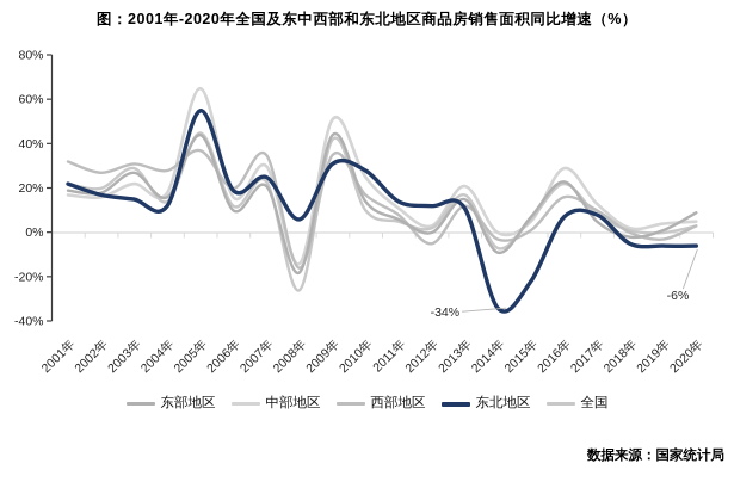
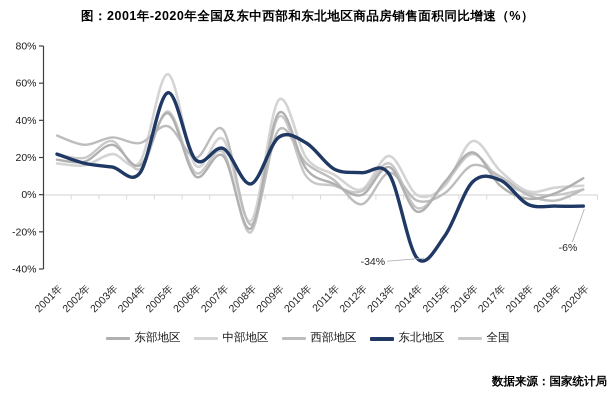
全国/2008年: -26% -> -20%
中部地区/2010年: 25% -> 20%
